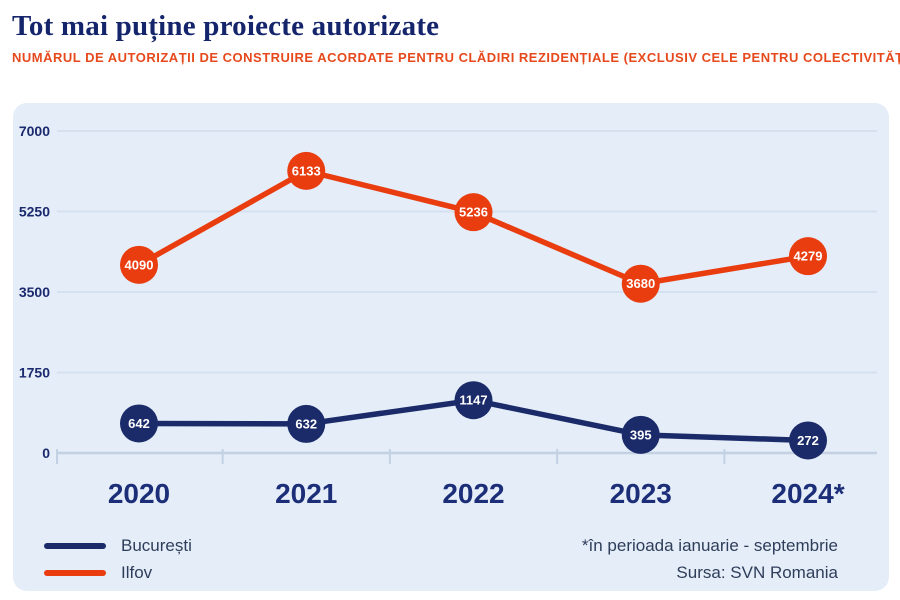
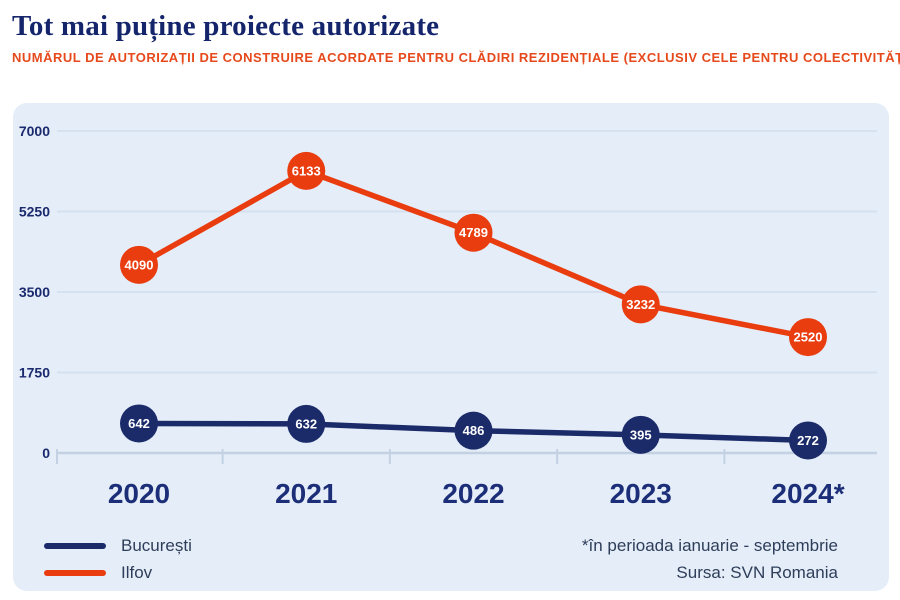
București/2022: 1147 -> 486
Ilfov/2022: 5236 -> 4789
Ilfov/2023: 3680 -> 3232
Ilfov/2024*: 4279 -> 2520
